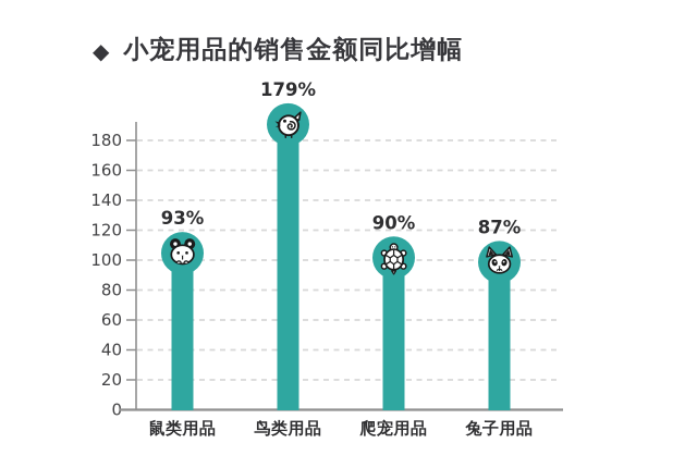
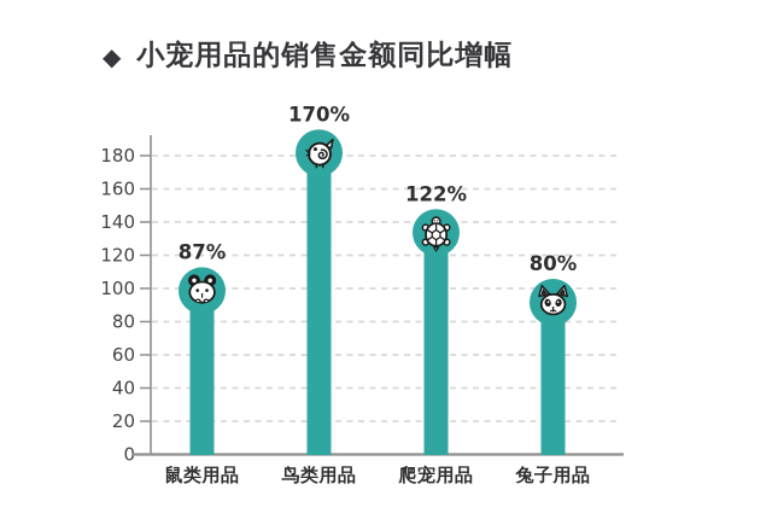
鼠类用品: 93% -> 87%
鸟类用品: 179% -> 170%
爬宠用品: 90% -> 122%
兔子用品: 87% -> 80%
